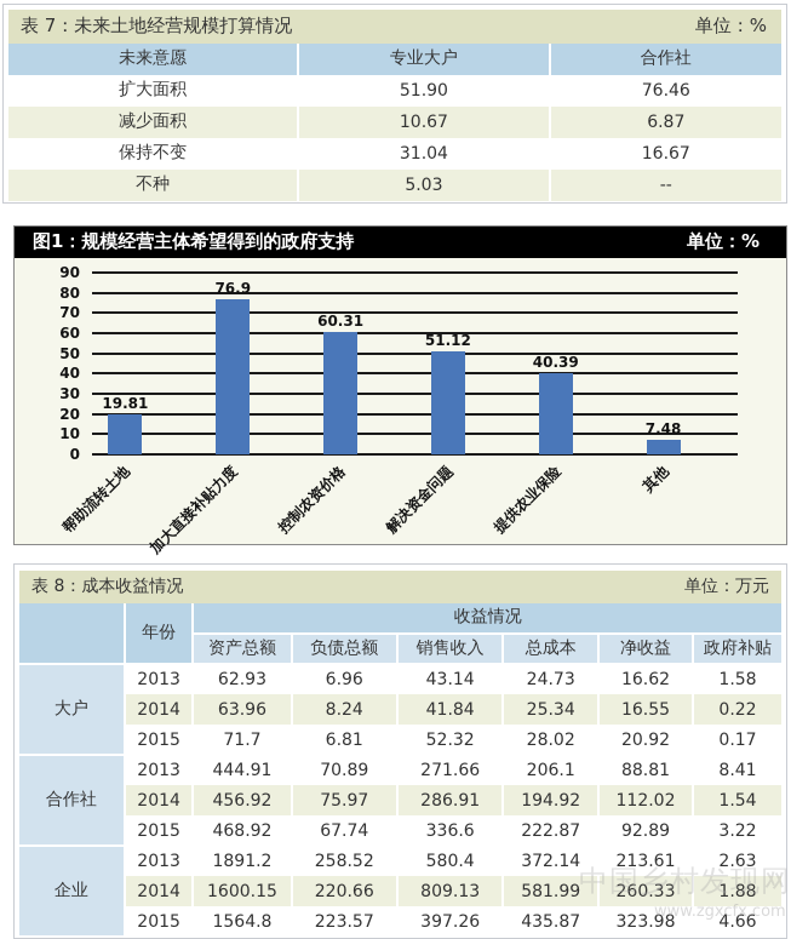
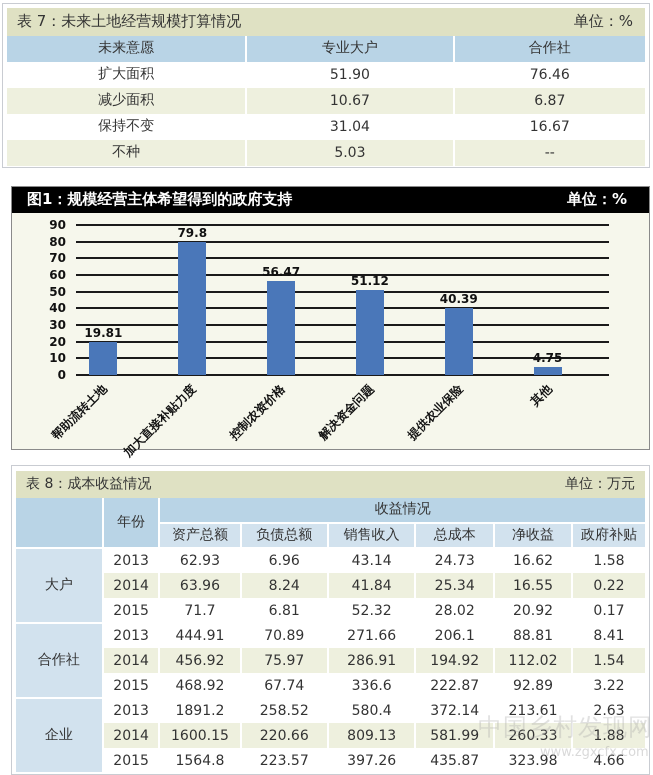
加大直接补贴力度: 76.9 -> 79.8
控制农资价格: 60.31 -> 56.47
其他: 7.48 -> 4.75
